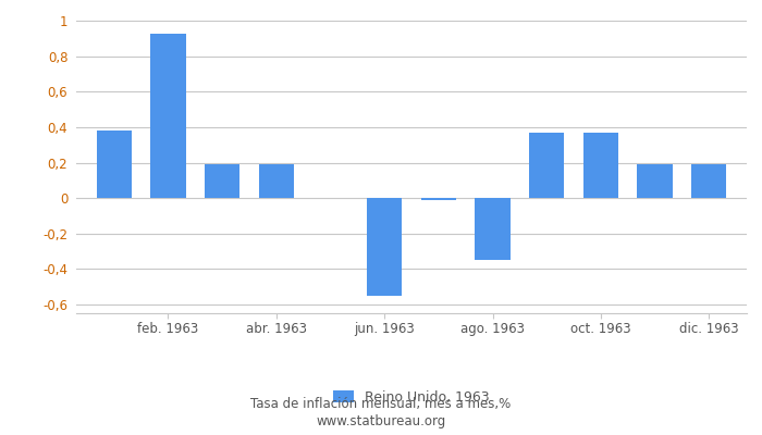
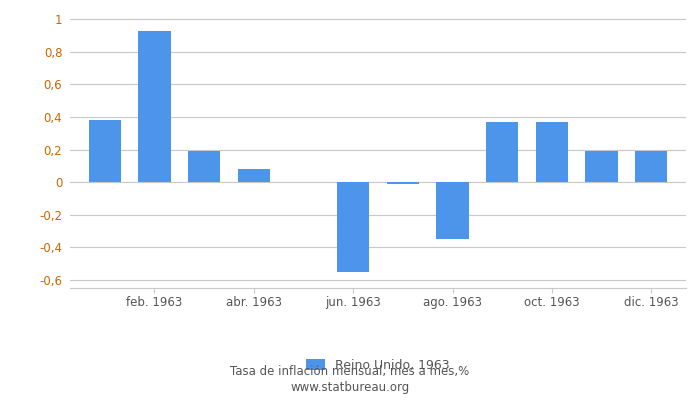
abr. 1963: 0,19 -> 0,08
